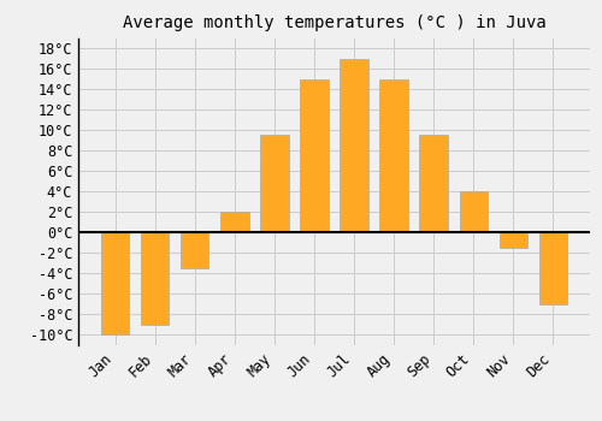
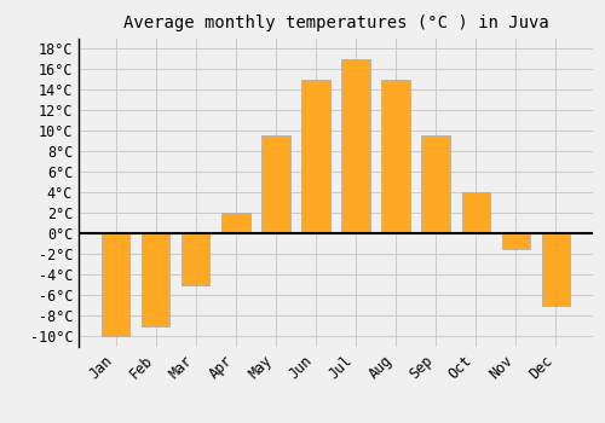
Mar: -3.5°C -> -5.0°C
